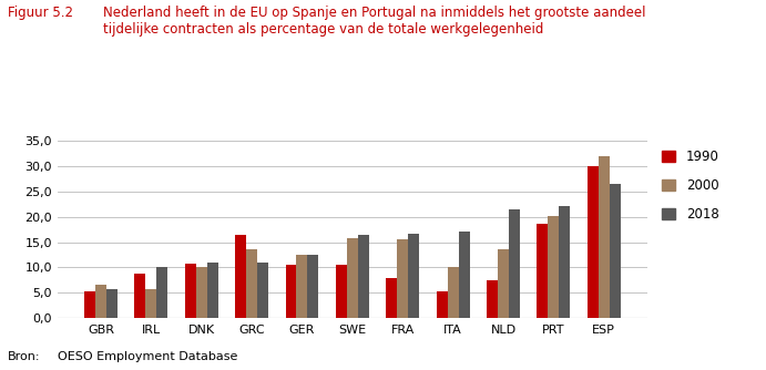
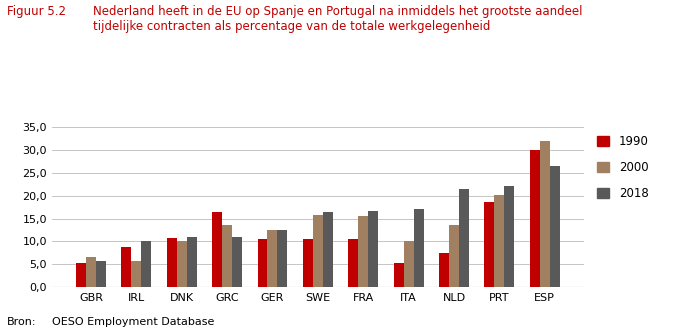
1990/FRA: 8,0 -> 10,5
